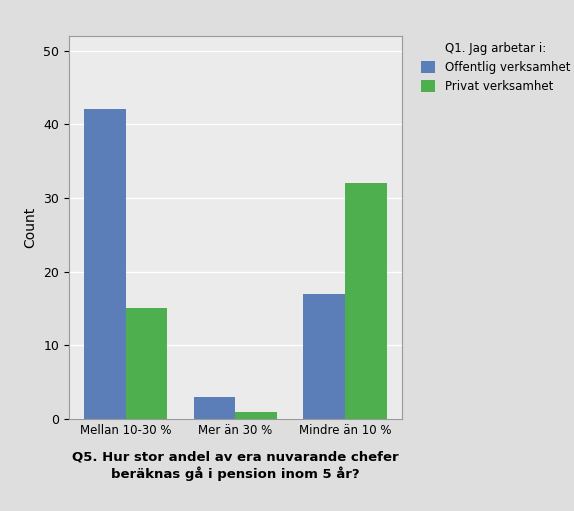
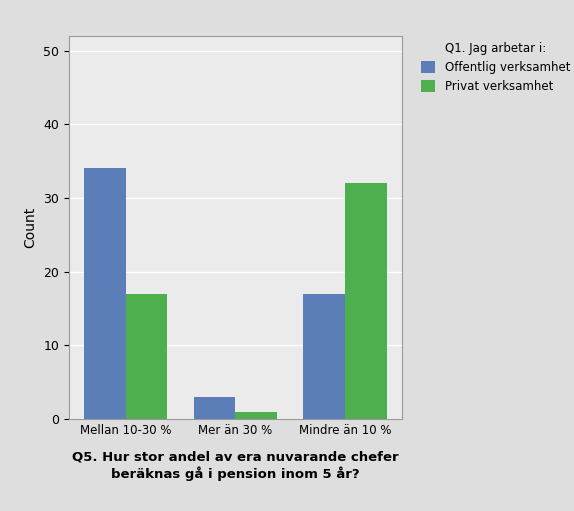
Offentlig verksamhet/Mellan 10-30 %: 42 -> 34
Privat verksamhet/Mellan 10-30 %: 15 -> 17
